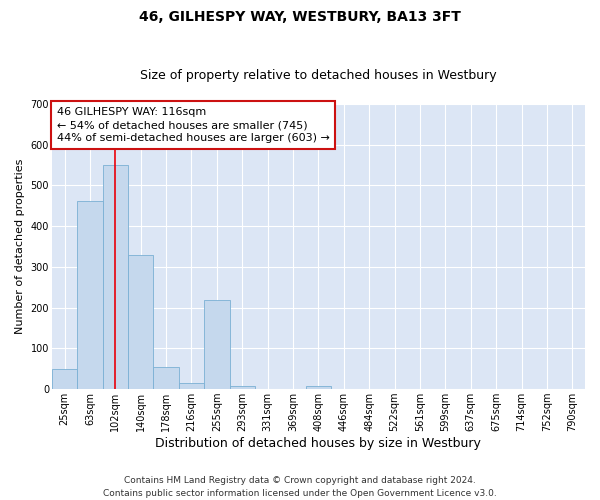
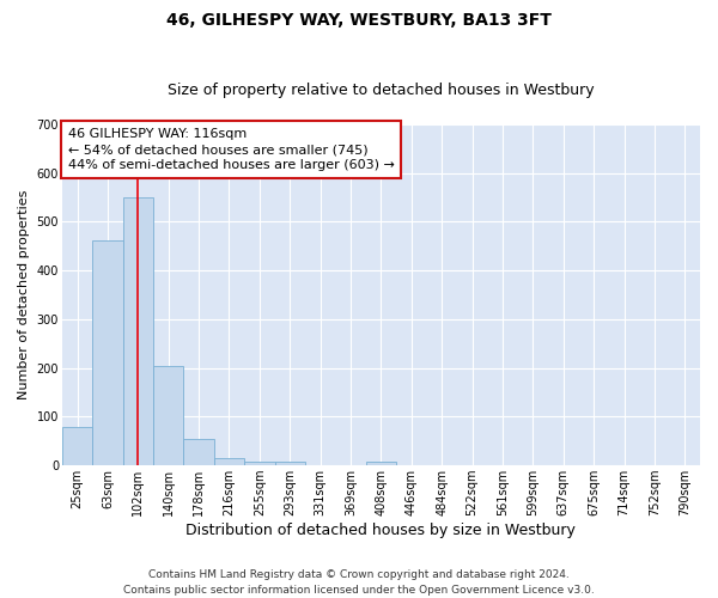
25sqm: 50 -> 78
140sqm: 330 -> 203
255sqm: 220 -> 8
